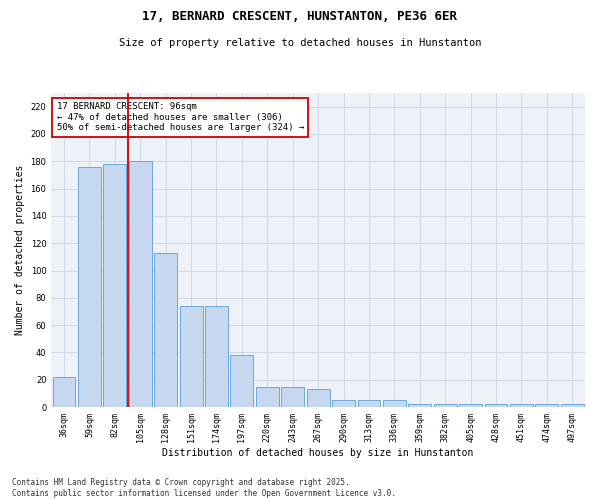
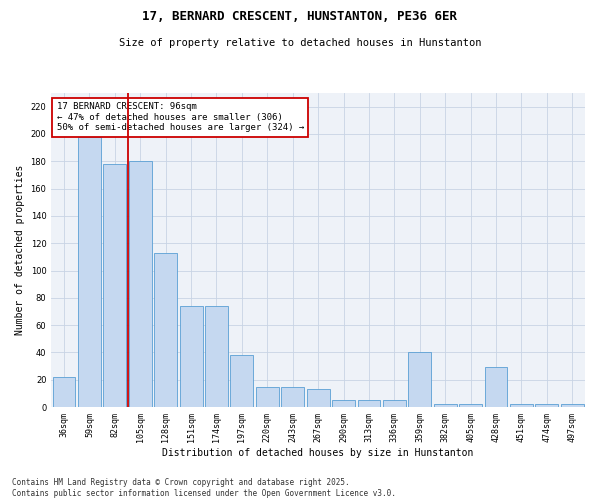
59sqm: 176 -> 198
359sqm: 2 -> 40
428sqm: 2 -> 29
